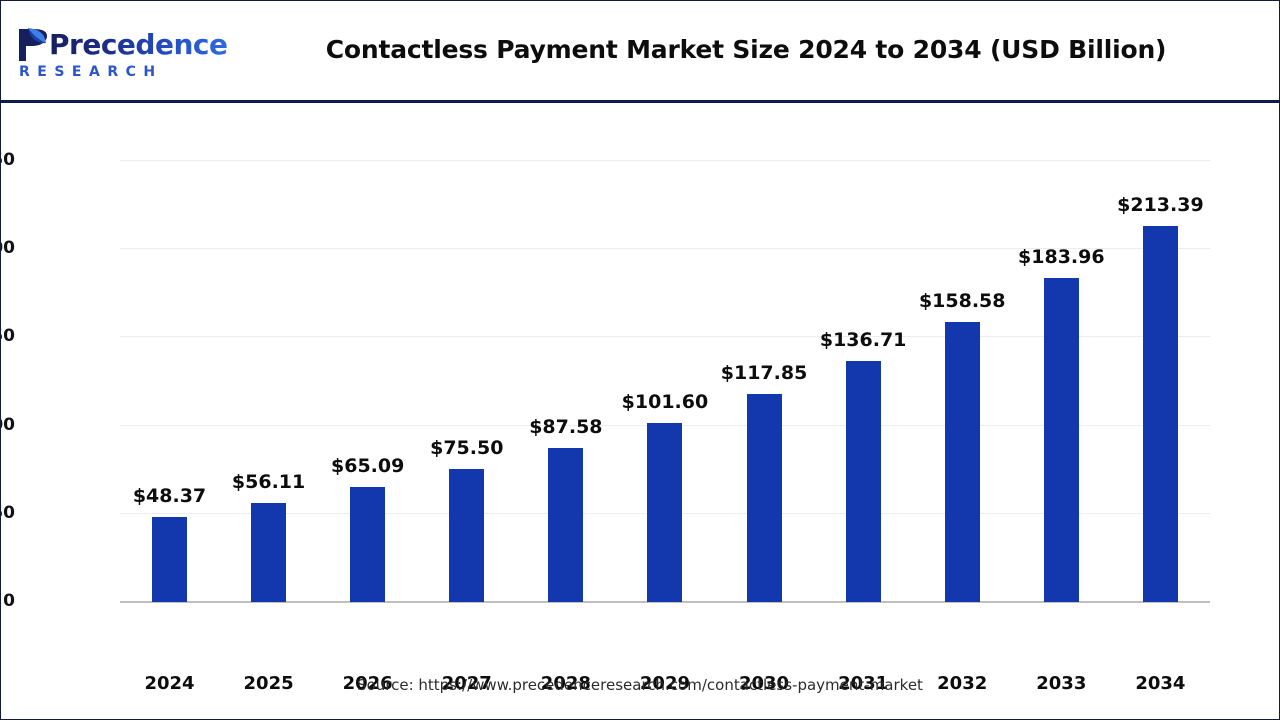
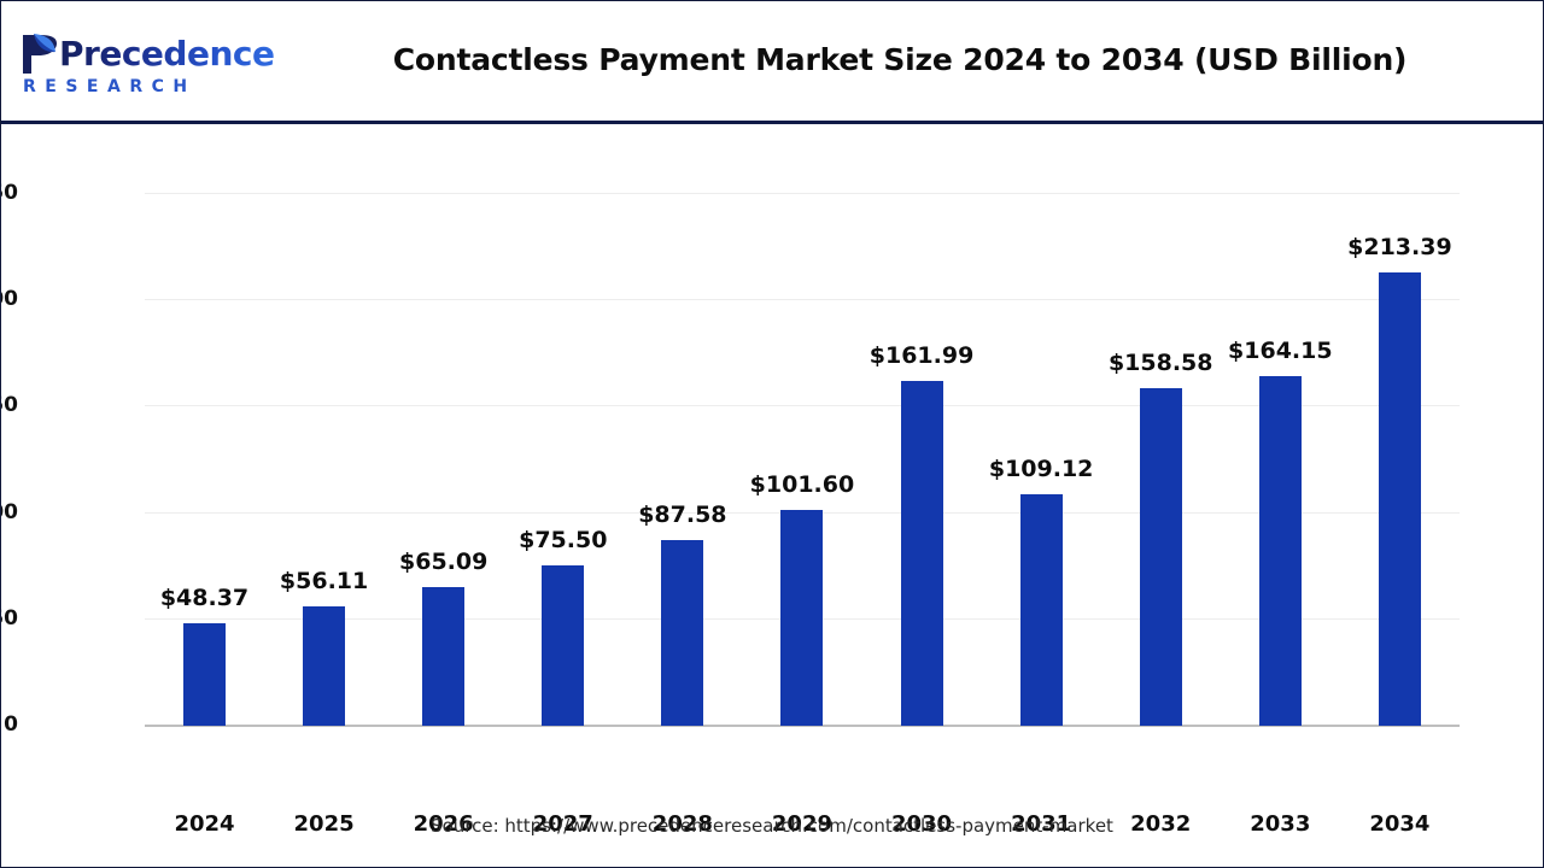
2030: $117.85 -> $161.99
2031: $136.71 -> $109.12
2033: $183.96 -> $164.15
